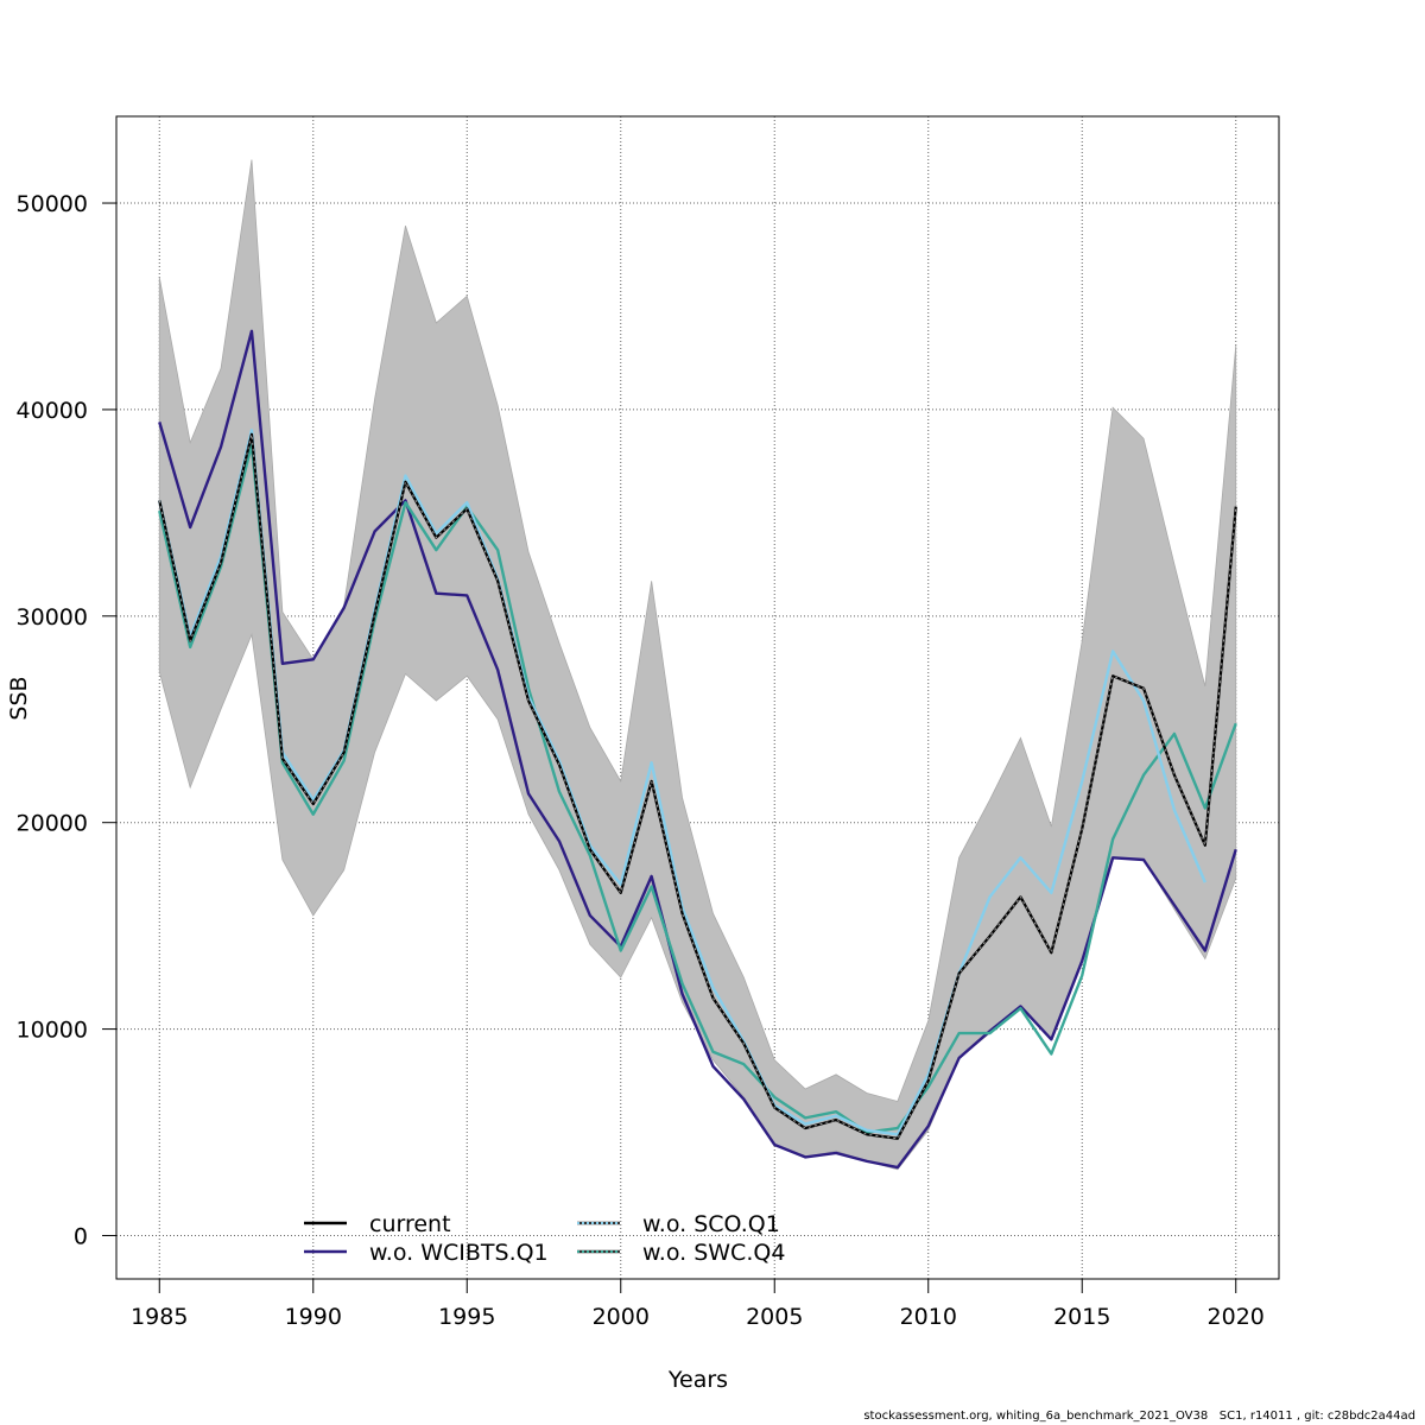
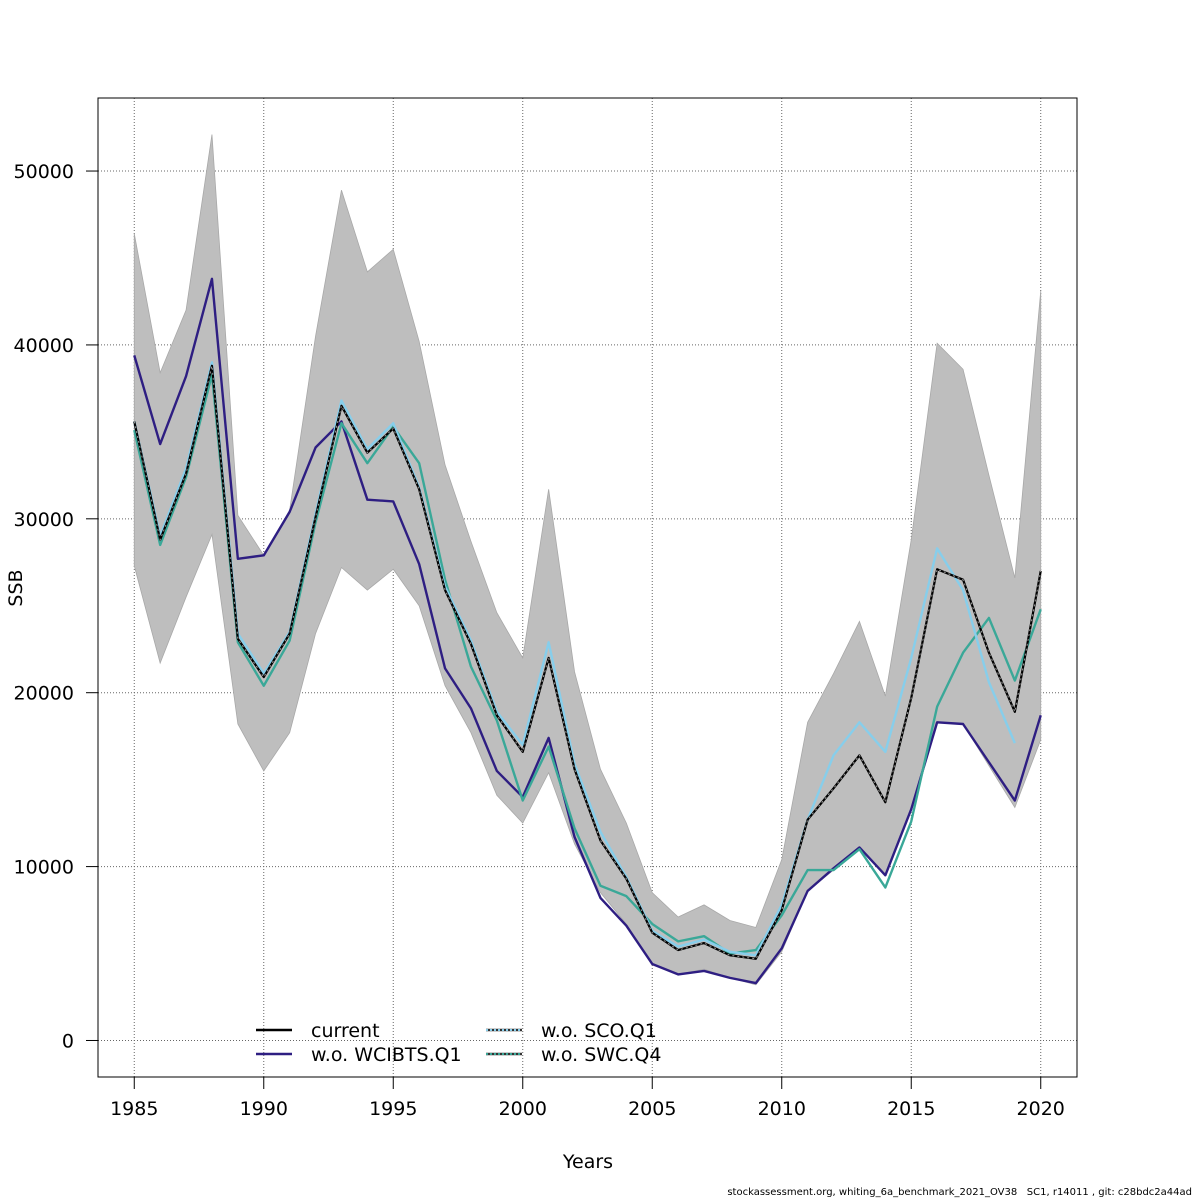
current/2020: 35300 -> 27000
